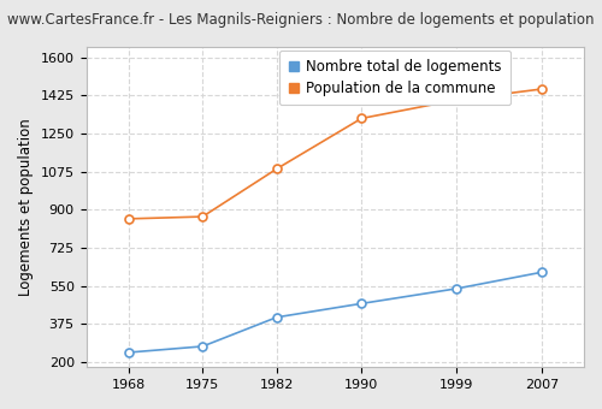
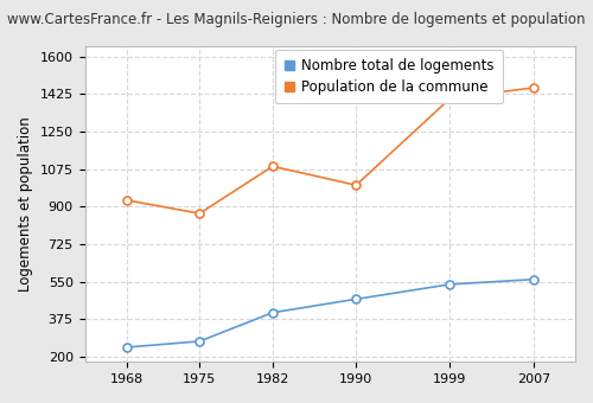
Population de la commune/1968: 860 -> 930
Population de la commune/1990: 1320 -> 1000
Nombre total de logements/2007: 610 -> 560
